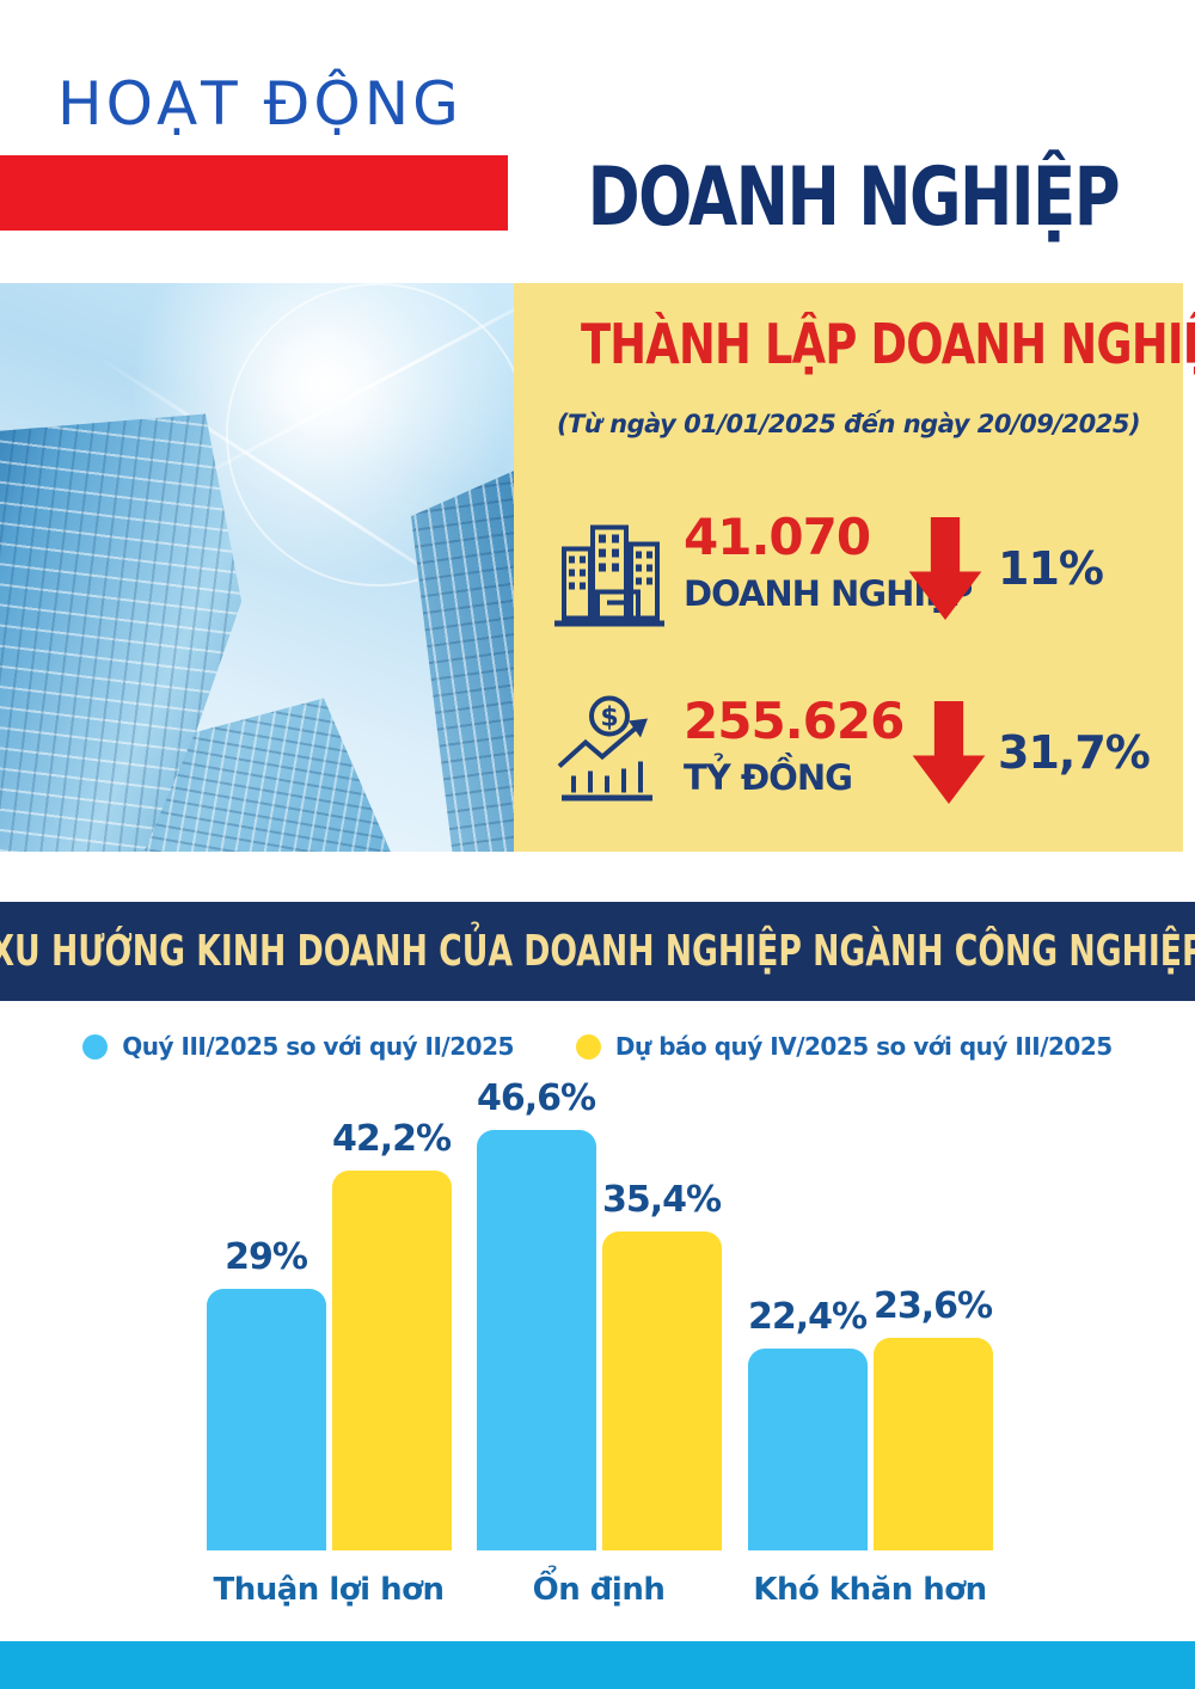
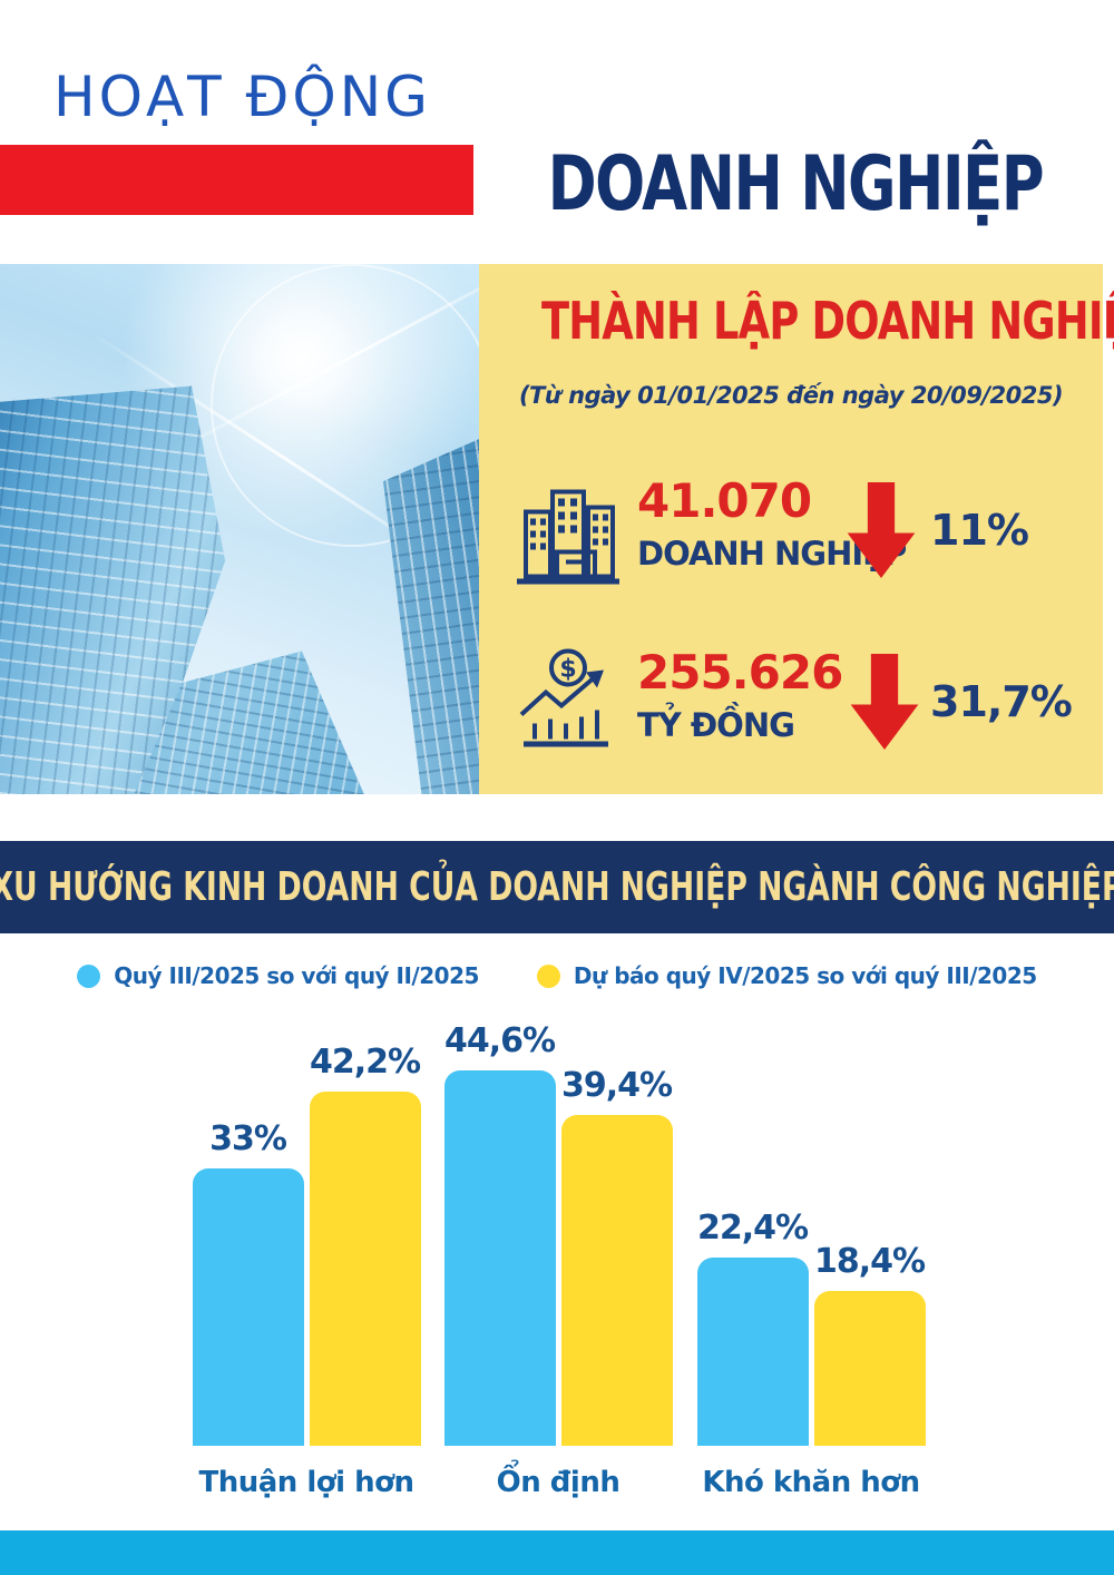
Quý III/2025 so với quý II/2025/Thuận lợi hơn: 29% -> 33%
Quý III/2025 so với quý II/2025/Ổn định: 46,6% -> 44,6%
Dự báo quý IV/2025 so với quý III/2025/Ổn định: 35,4% -> 39,4%
Dự báo quý IV/2025 so với quý III/2025/Khó khăn hơn: 23,6% -> 18,4%
